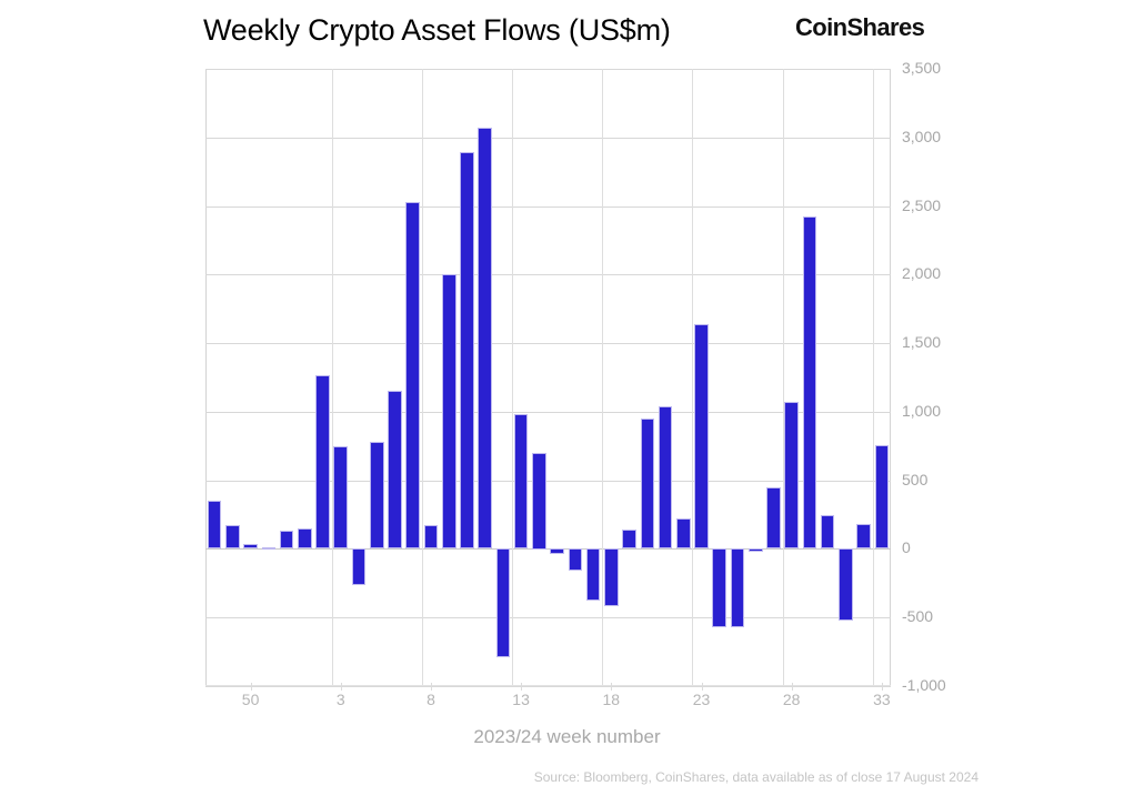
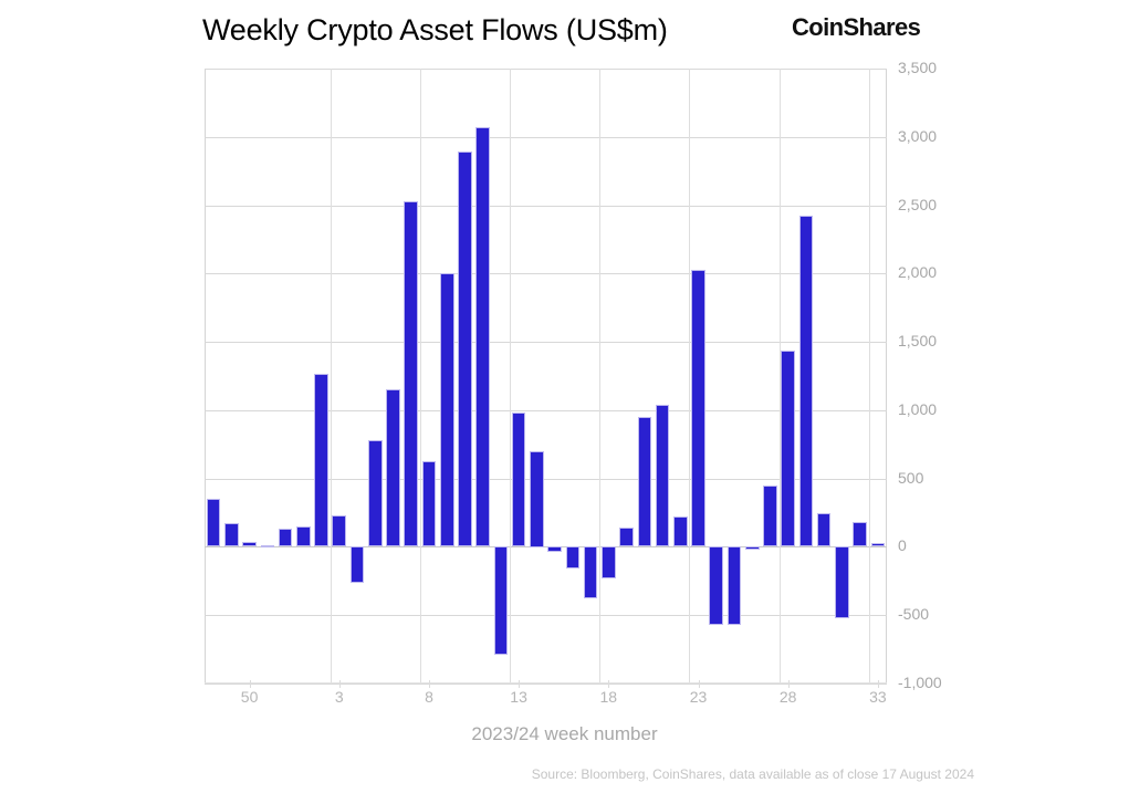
3: 750 -> 230
8: 170 -> 630
18: -420 -> -240
23: 1640 -> 2030
28: 1070 -> 1440
33: 760 -> 20
